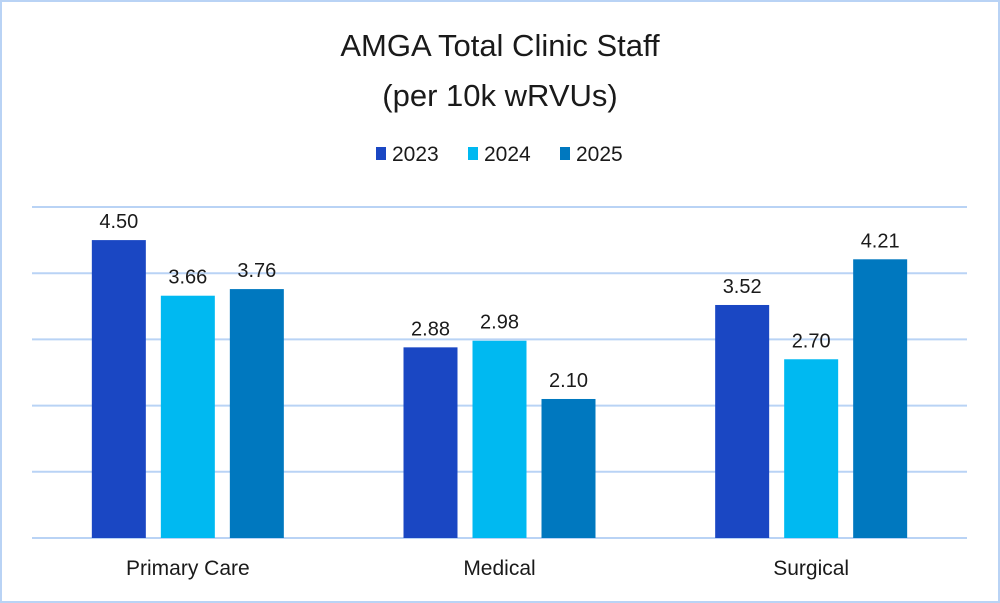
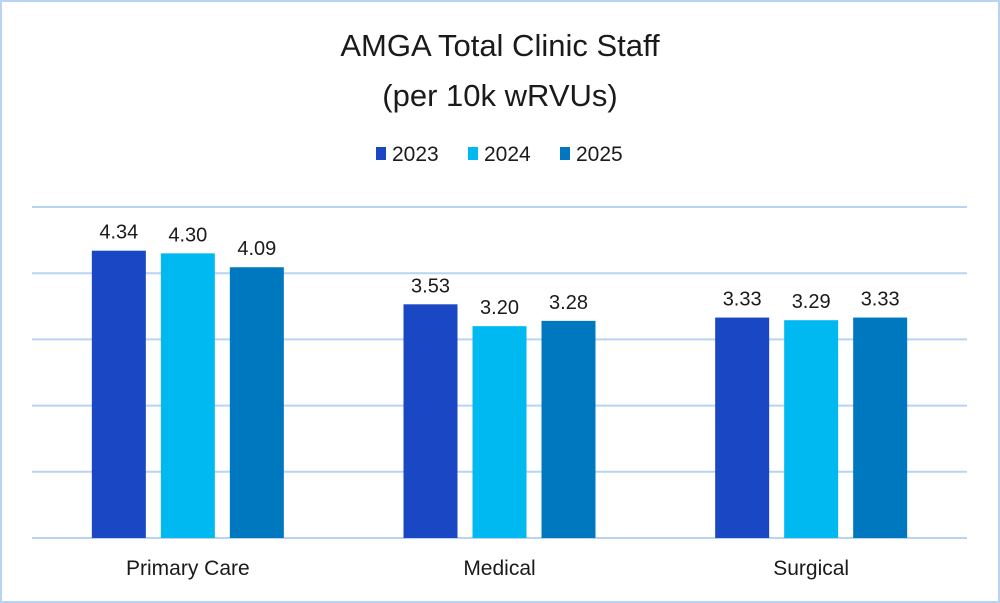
2023/Primary Care: 4.50 -> 4.34
2024/Primary Care: 3.66 -> 4.30
2025/Primary Care: 3.76 -> 4.09
2023/Medical: 2.88 -> 3.53
2024/Medical: 2.98 -> 3.20
2025/Medical: 2.10 -> 3.28
2023/Surgical: 3.52 -> 3.33
2024/Surgical: 2.70 -> 3.29
2025/Surgical: 4.21 -> 3.33
